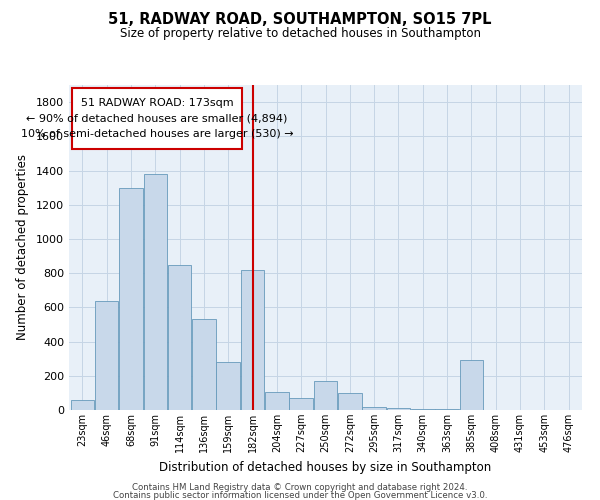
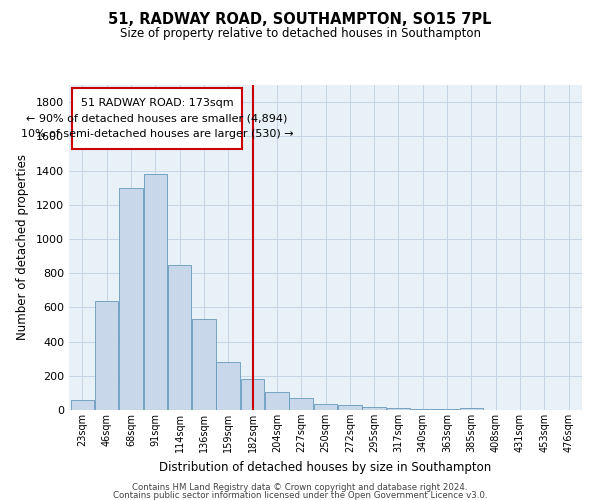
182sqm: 820 -> 180
250sqm: 170 -> 40
272sqm: 100 -> 30
385sqm: 290 -> 10
